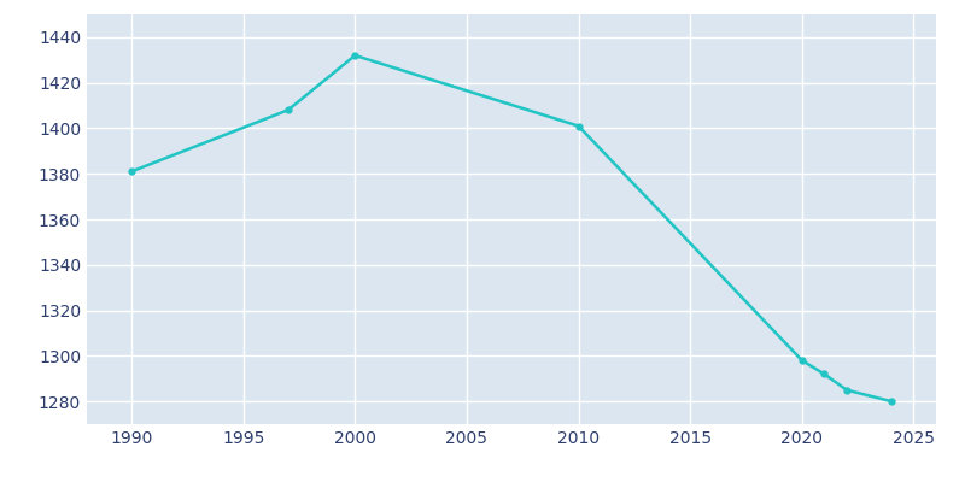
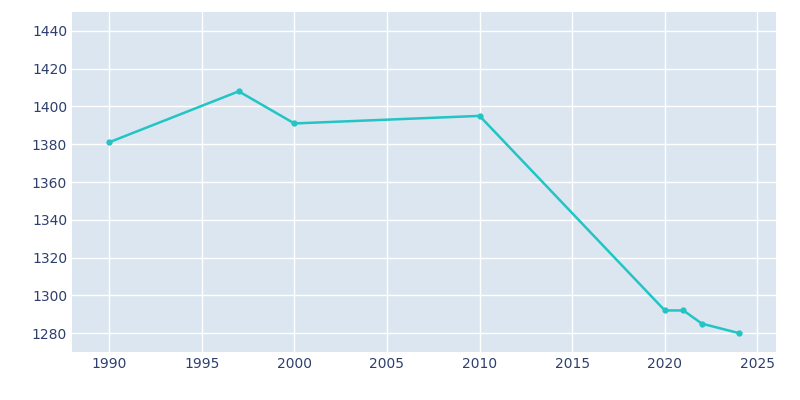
2000: 1432 -> 1391
2010: 1401 -> 1395
2020: 1298 -> 1292
